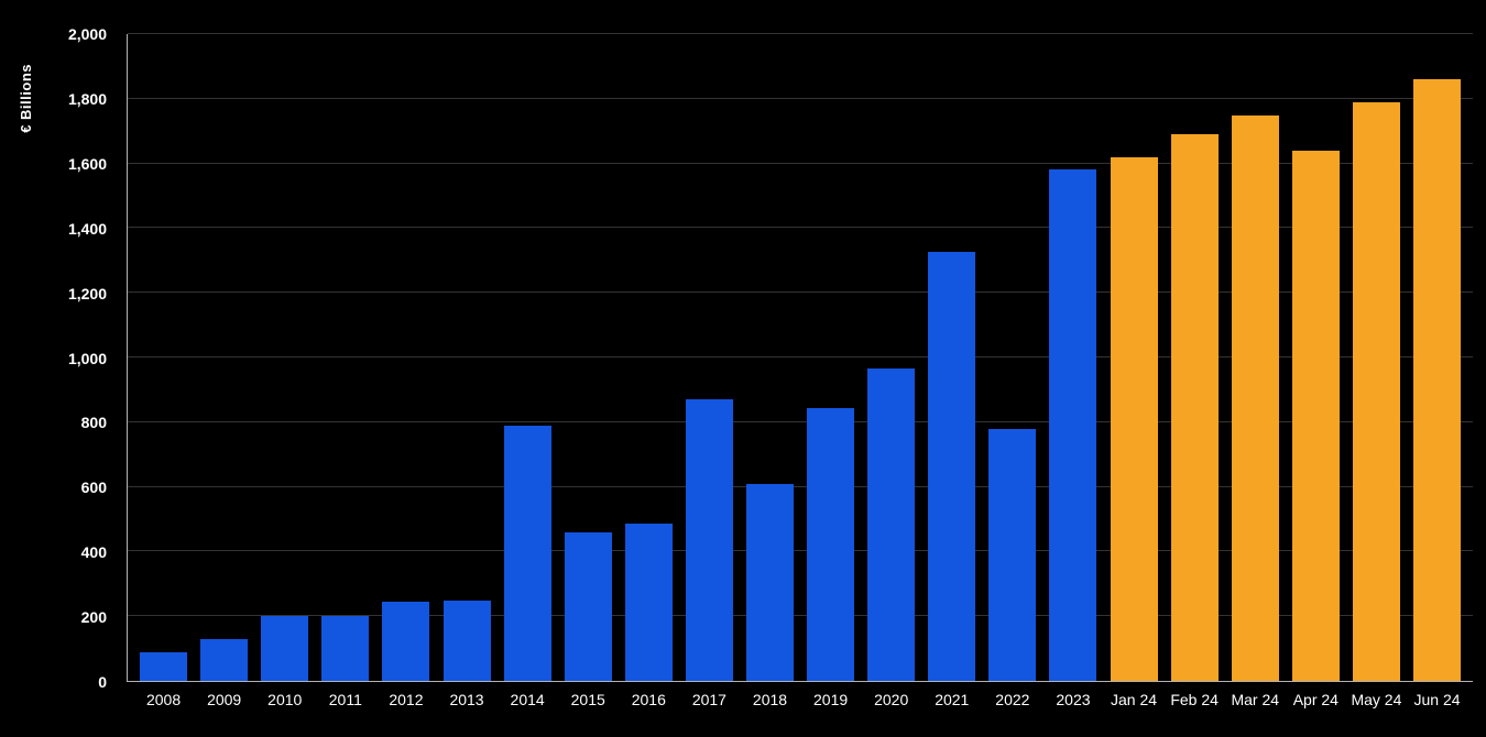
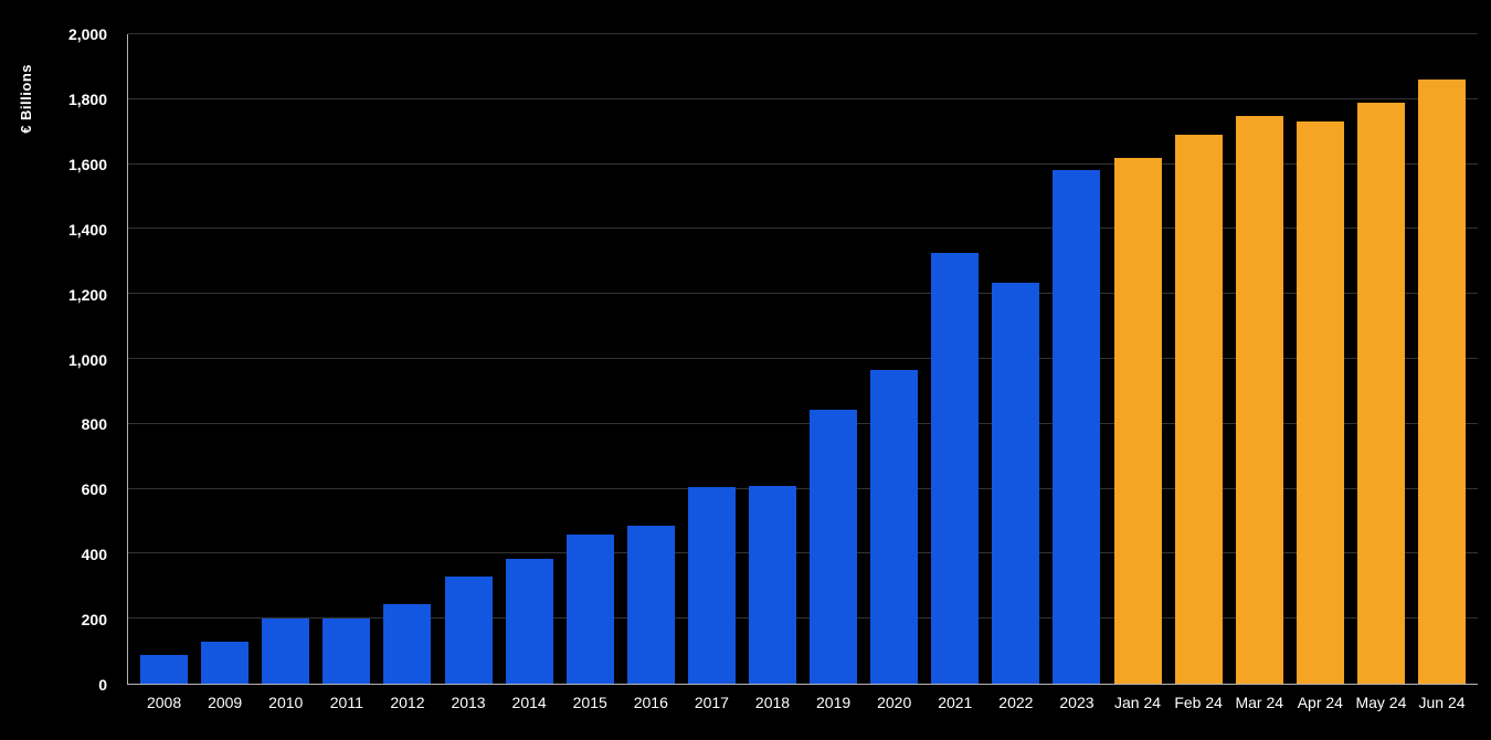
2013: 250 -> 330
2014: 790 -> 380
2017: 870 -> 600
2022: 780 -> 1240
Apr 24: 1640 -> 1730
